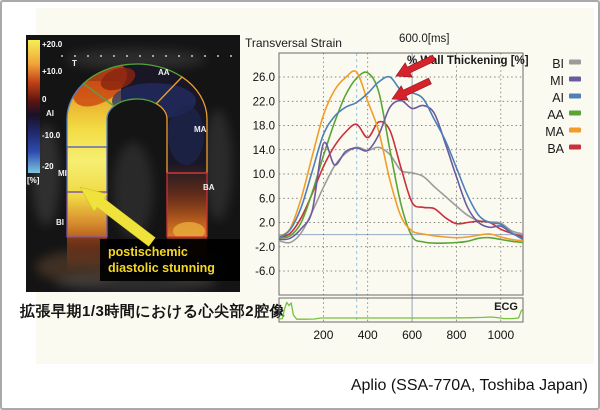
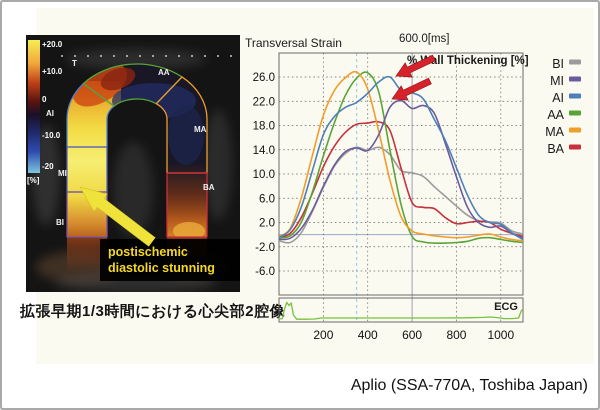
MI/200: 15 -> 8
MA/400: 22 -> 24
BA/400: 16 -> 18
